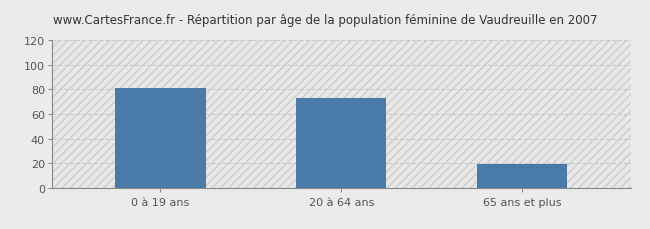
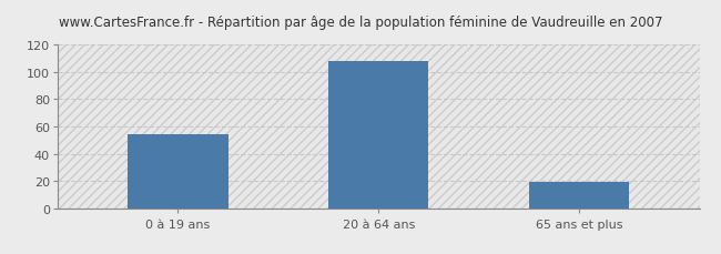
0 à 19 ans: 81 -> 54
20 à 64 ans: 73 -> 108
